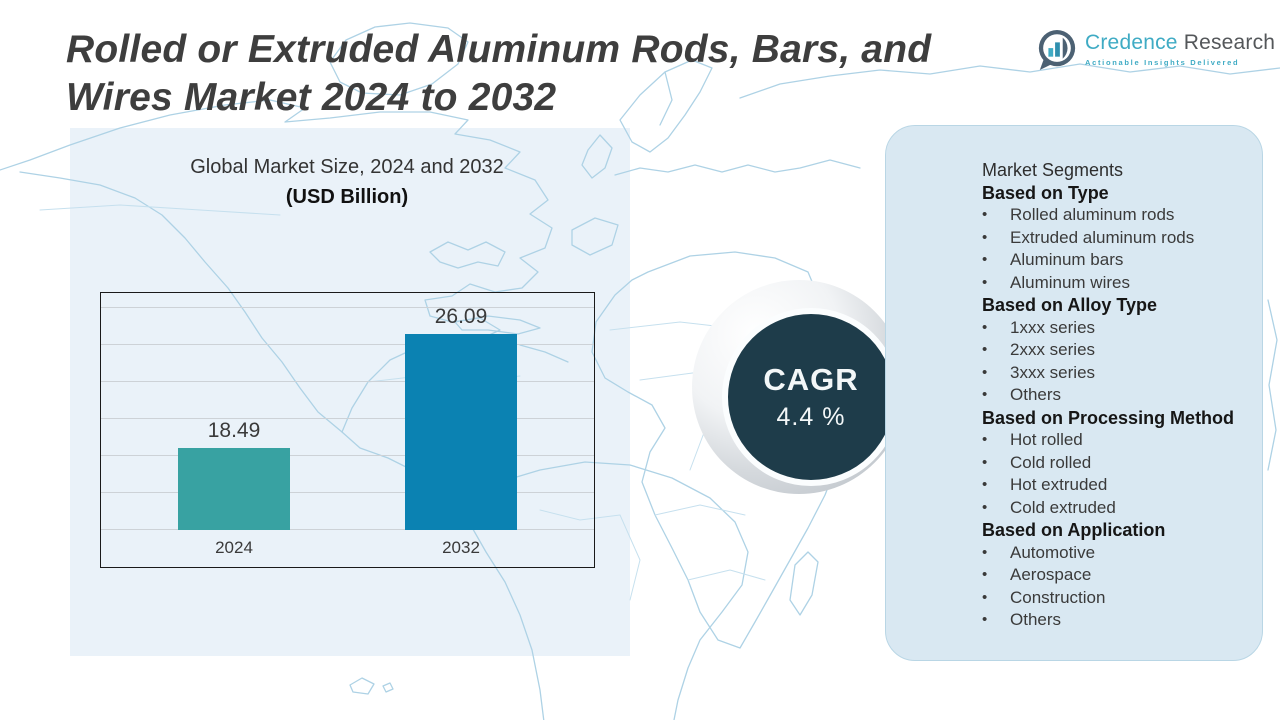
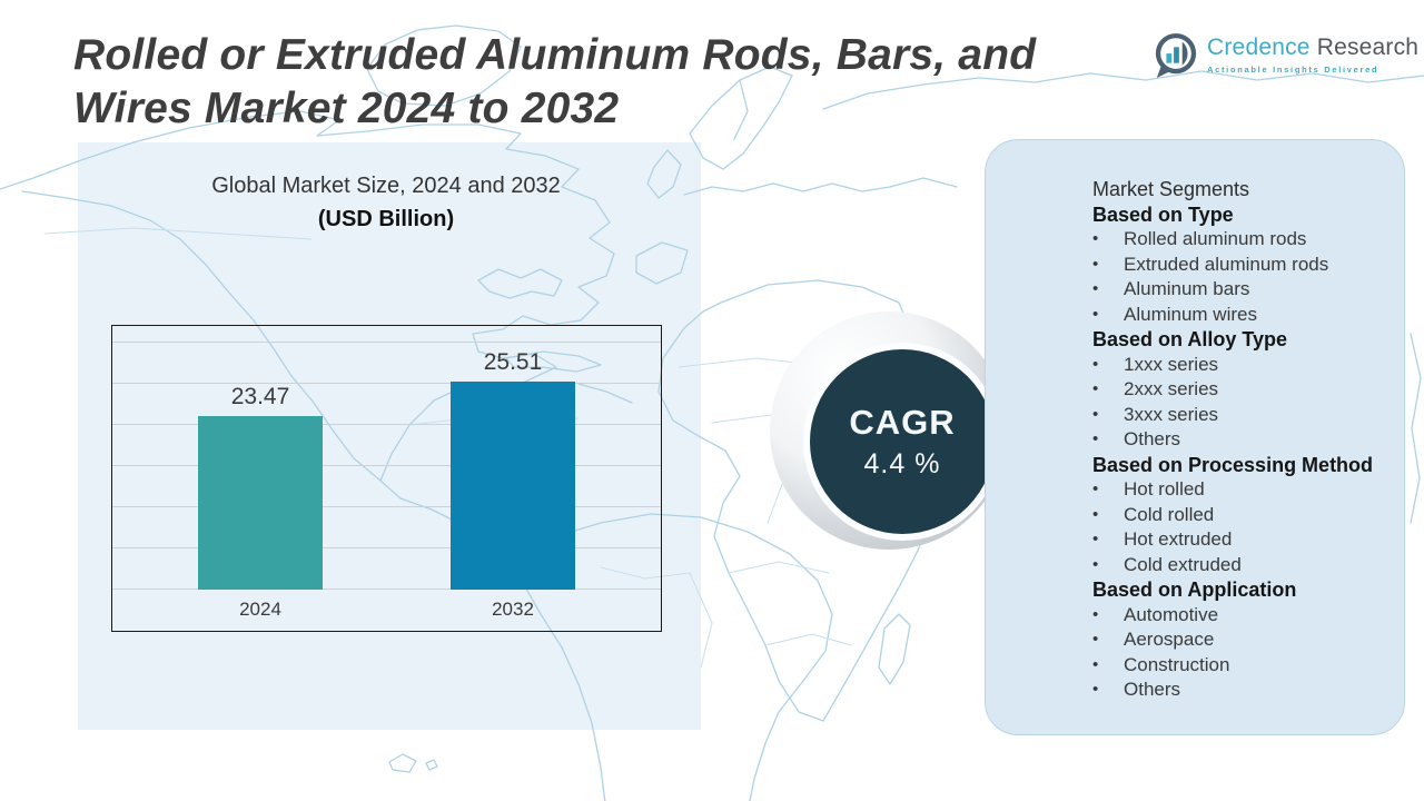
2024: 18.49 -> 23.47
2032: 26.09 -> 25.51
